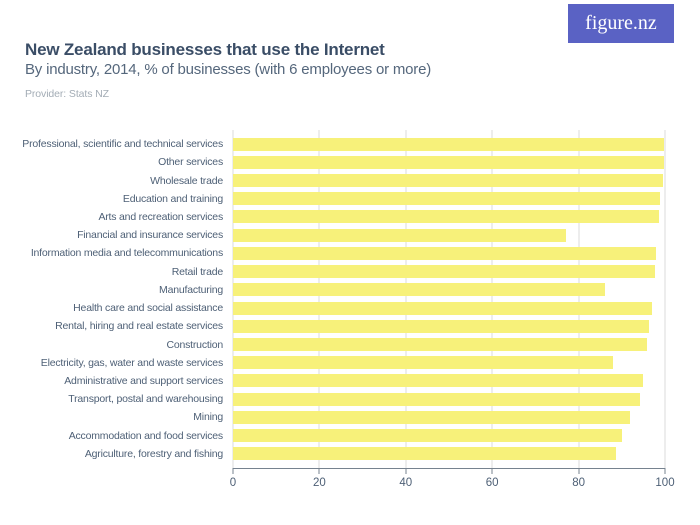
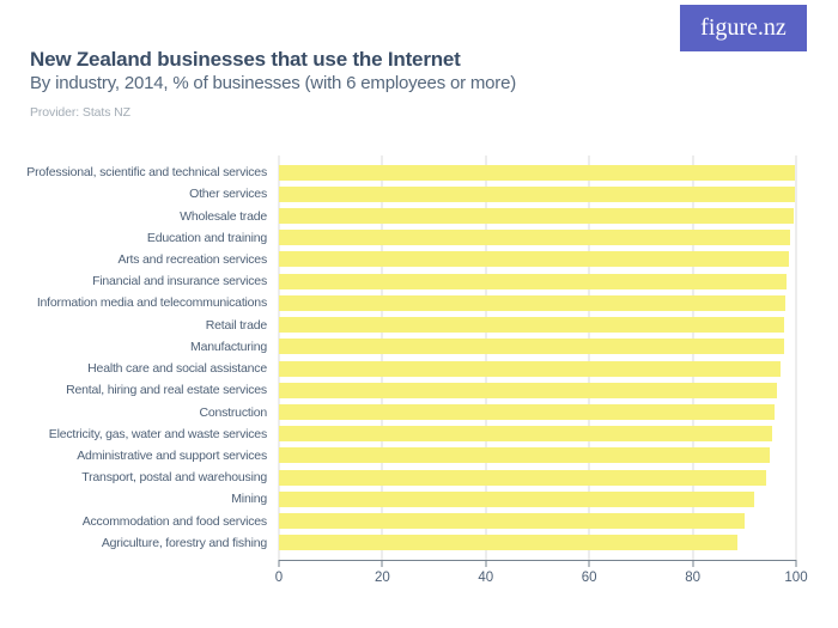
Financial and insurance services: 77 -> 98
Manufacturing: 86 -> 98
Electricity, gas, water and waste services: 88 -> 95
